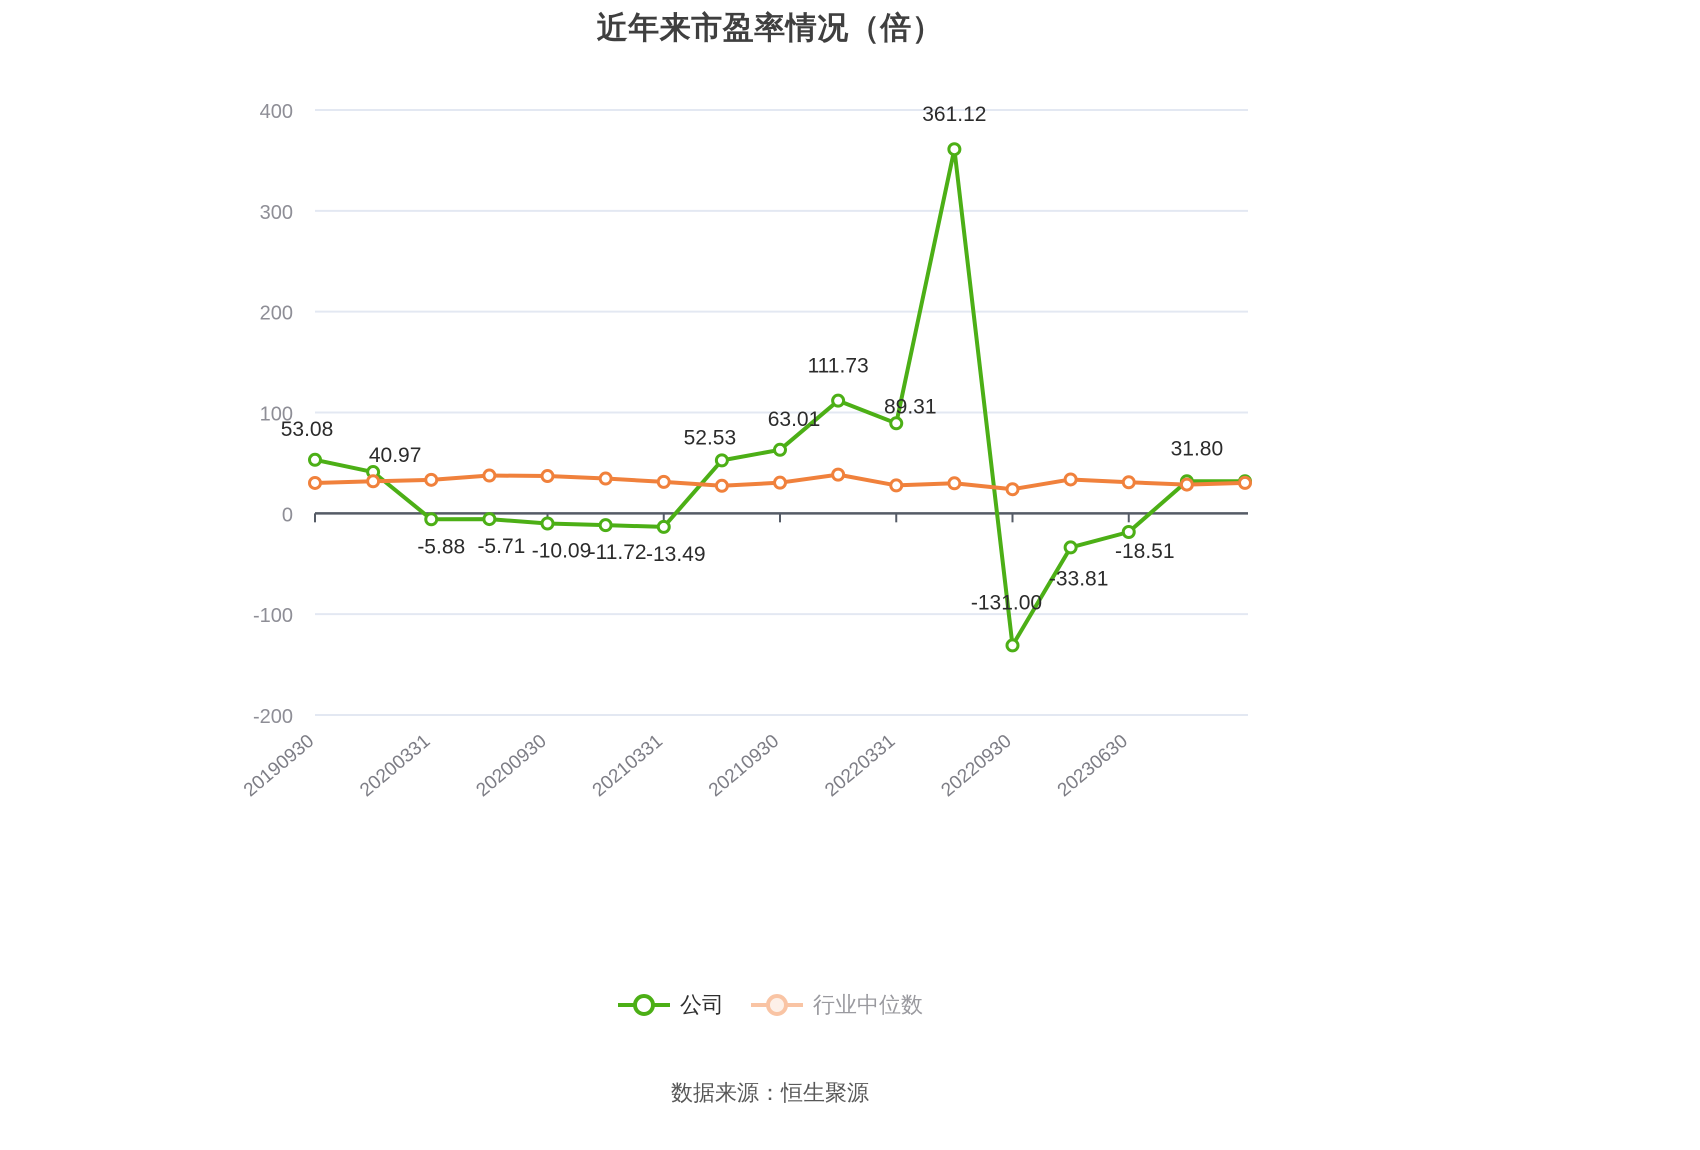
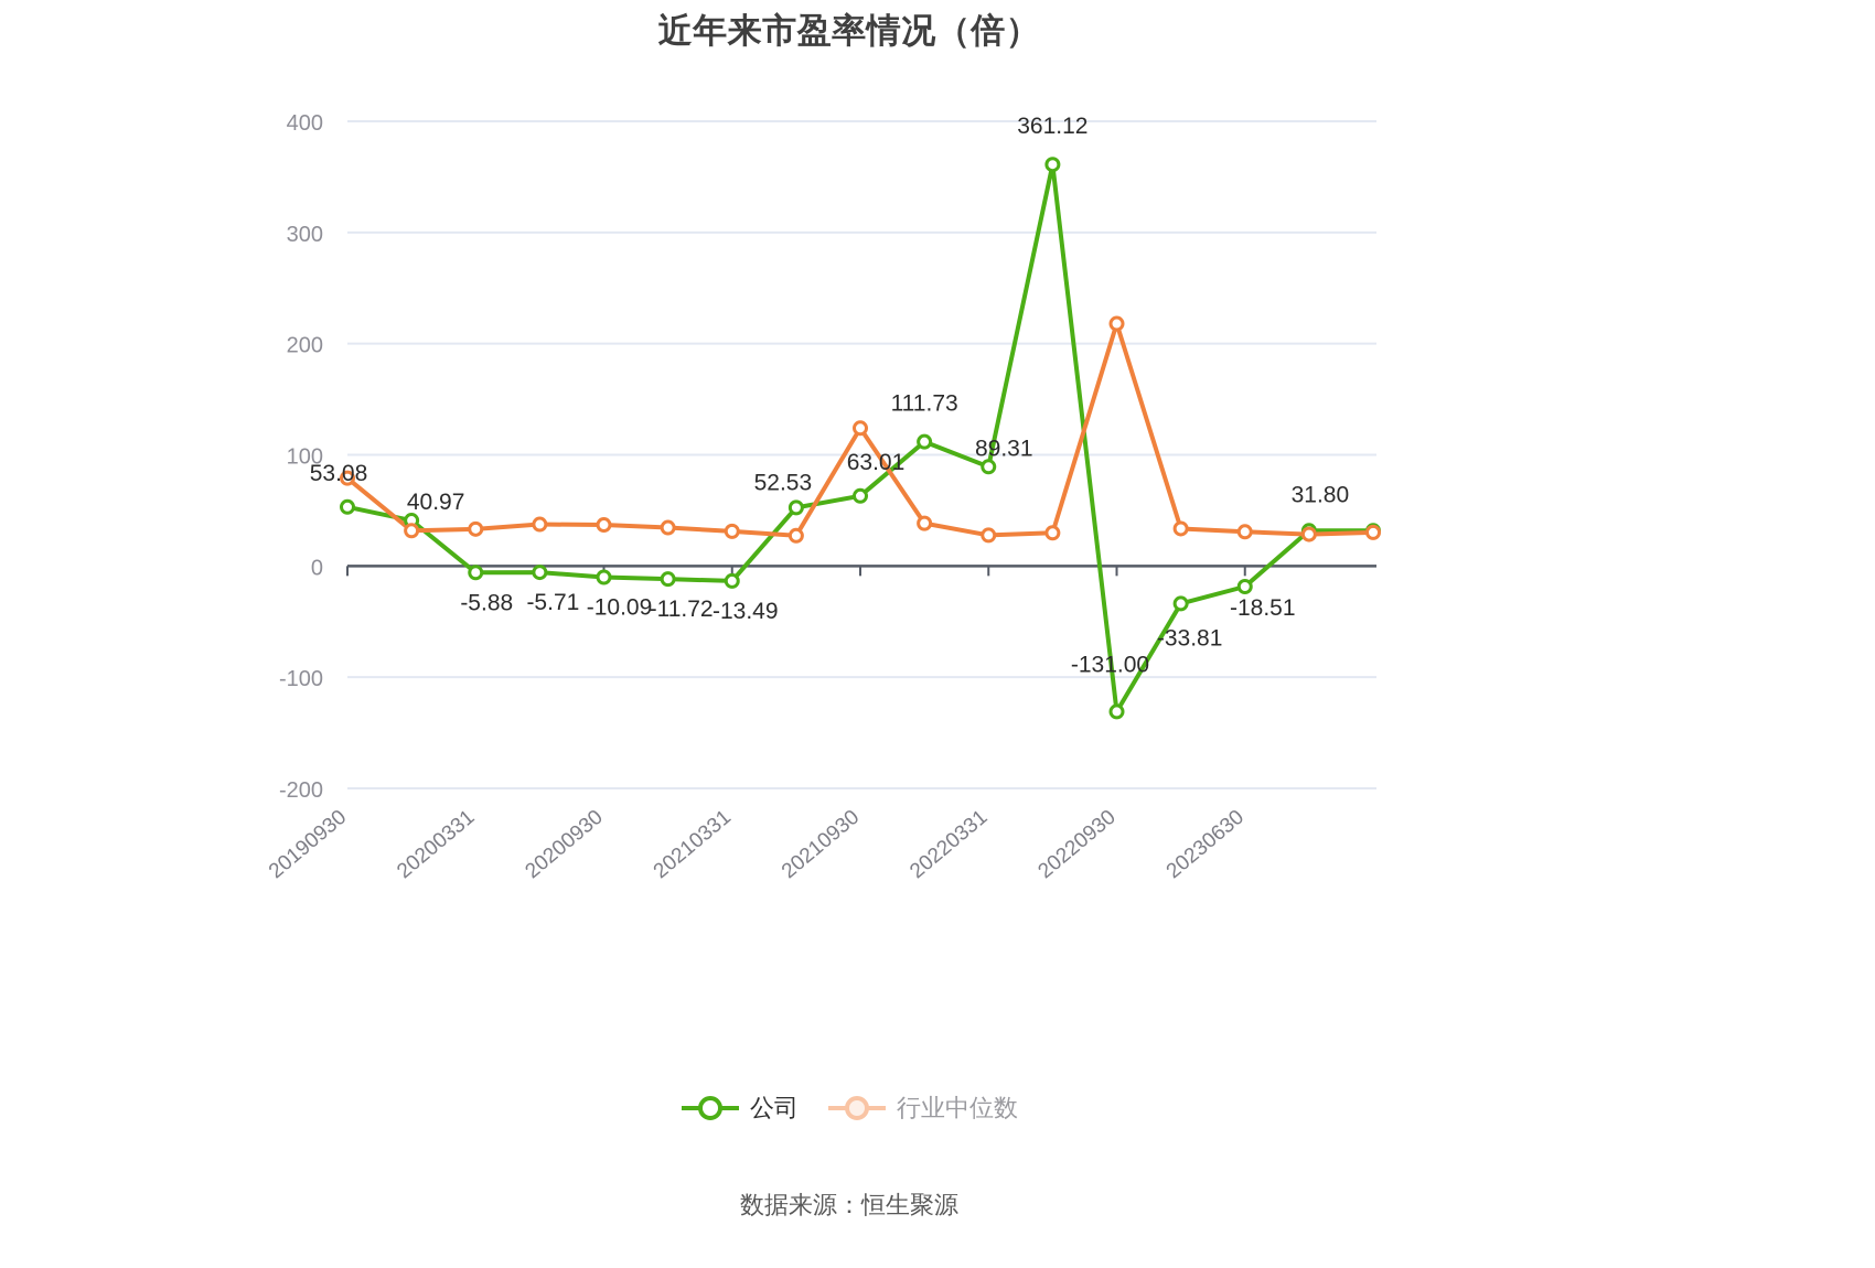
行业中位数/20190930: 30 -> 79
行业中位数/20210930: 30 -> 124
行业中位数/20220930: 24 -> 218
